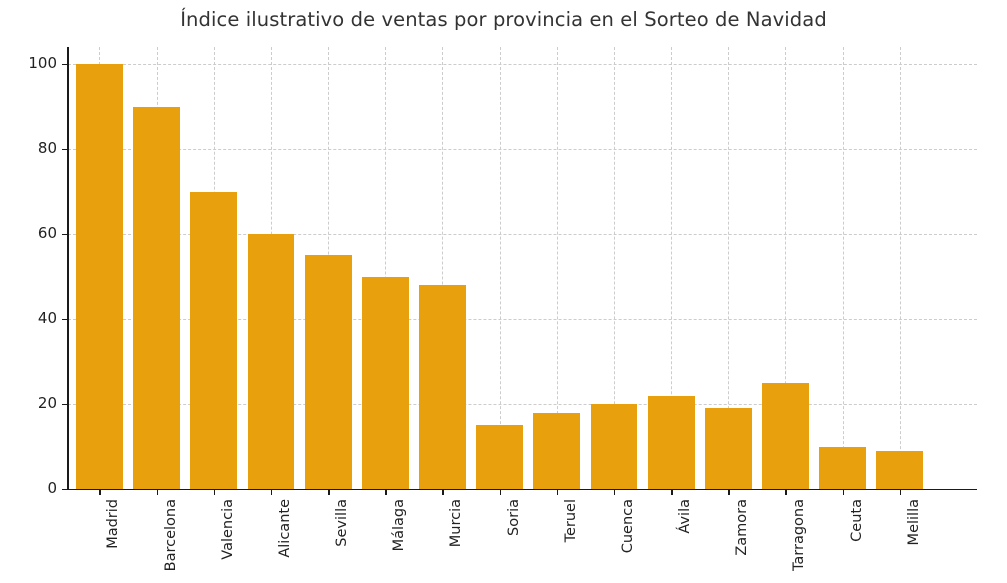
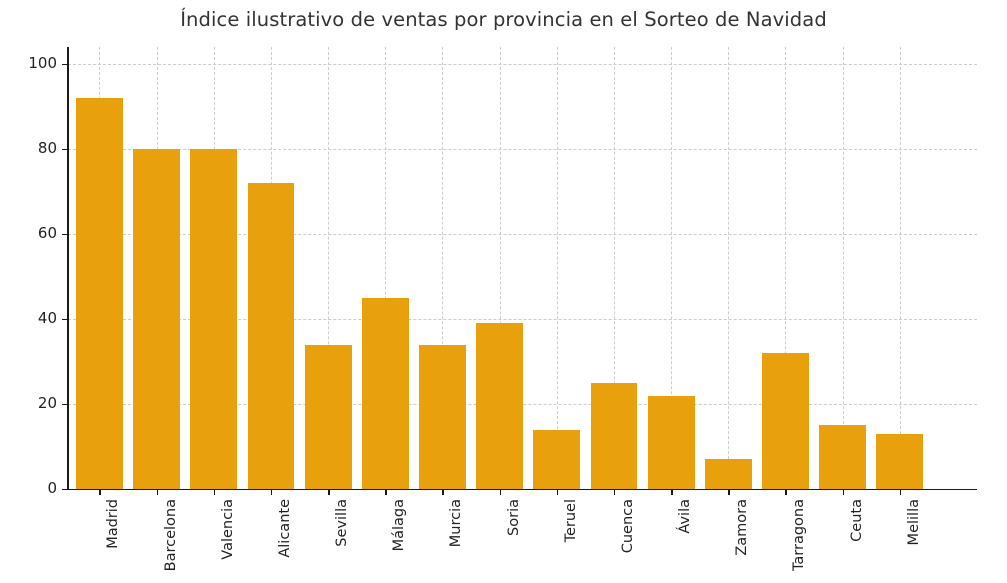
Madrid: 100 -> 92
Barcelona: 90 -> 80
Valencia: 70 -> 80
Alicante: 60 -> 72
Sevilla: 55 -> 34
Málaga: 50 -> 45
Murcia: 48 -> 34
Soria: 15 -> 39
Teruel: 18 -> 14
Cuenca: 20 -> 25
Zamora: 19 -> 7
Tarragona: 25 -> 32
Ceuta: 10 -> 15
Melilla: 9 -> 13
